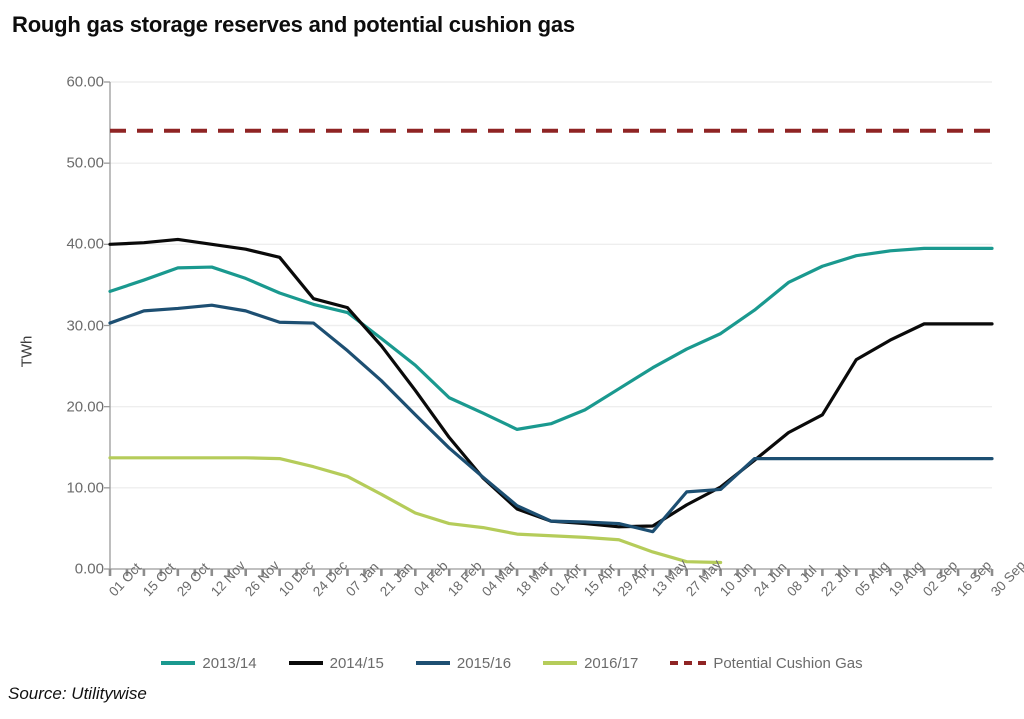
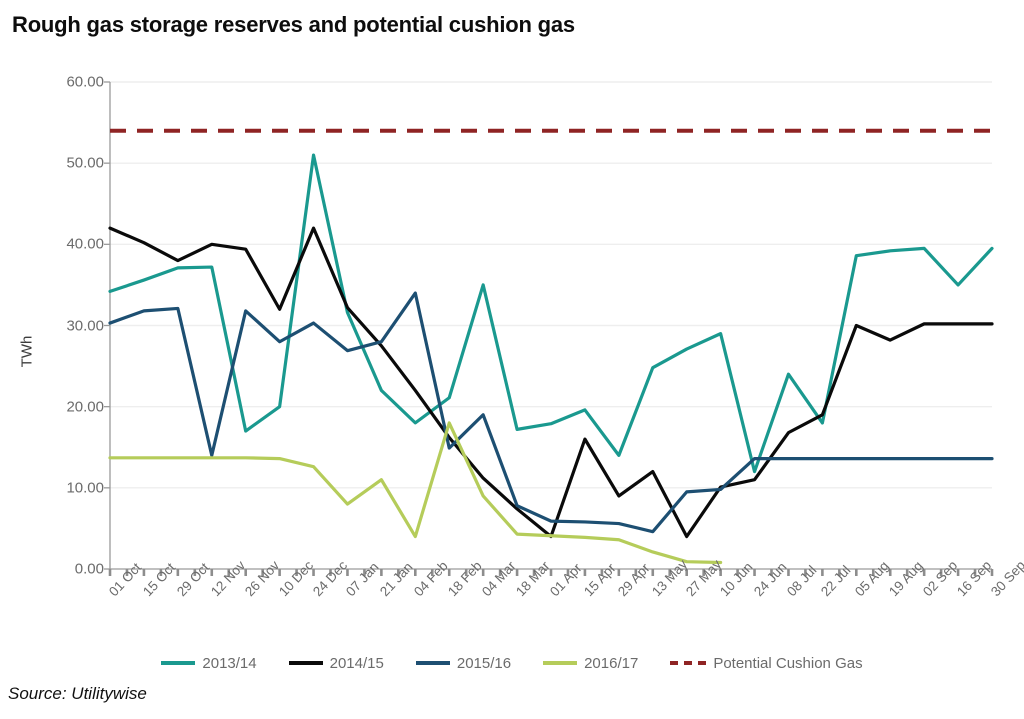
2014/15/01 Oct: 40 -> 42
2014/15/29 Oct: 41 -> 38
2015/16/12 Nov: 32 -> 14
2013/14/26 Nov: 36 -> 17
2013/14/10 Dec: 34 -> 20
2014/15/10 Dec: 38 -> 32
2015/16/10 Dec: 30 -> 28
2013/14/24 Dec: 33 -> 51
2014/15/24 Dec: 33 -> 42
2016/17/07 Jan: 11 -> 8
2013/14/21 Jan: 28 -> 22
2015/16/21 Jan: 23 -> 28
2016/17/21 Jan: 9 -> 11
2013/14/04 Feb: 25 -> 18
2015/16/04 Feb: 19 -> 34
2016/17/04 Feb: 7 -> 4
2016/17/18 Feb: 6 -> 18
2013/14/04 Mar: 19 -> 35
2015/16/04 Mar: 11 -> 19
2016/17/04 Mar: 5 -> 9
2014/15/01 Apr: 6 -> 4
2014/15/15 Apr: 6 -> 16
2013/14/29 Apr: 22 -> 14
2014/15/29 Apr: 5 -> 9
2014/15/13 May: 5 -> 12
2014/15/27 May: 8 -> 4
2013/14/24 Jun: 32 -> 12
2014/15/24 Jun: 13 -> 11
2013/14/08 Jul: 35 -> 24
2013/14/22 Jul: 37 -> 18
2014/15/05 Aug: 26 -> 30
2013/14/16 Sep: 40 -> 35
